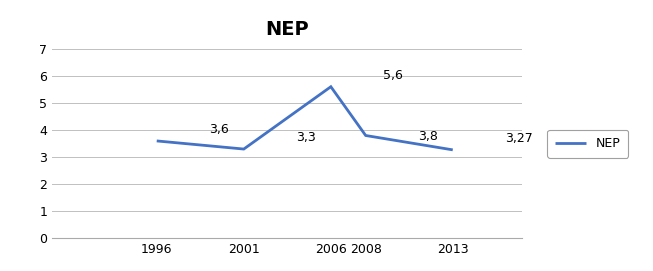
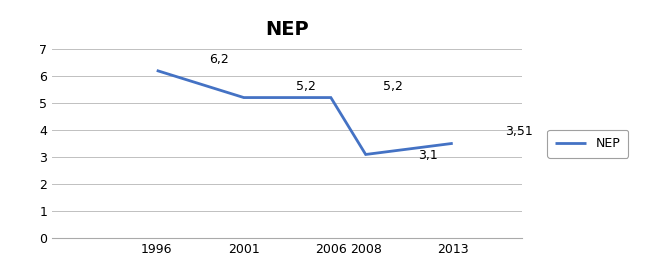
1996: 3,6 -> 6,2
2001: 3,3 -> 5,2
2006: 5,6 -> 5,2
2008: 3,8 -> 3,1
2013: 3,27 -> 3,51
